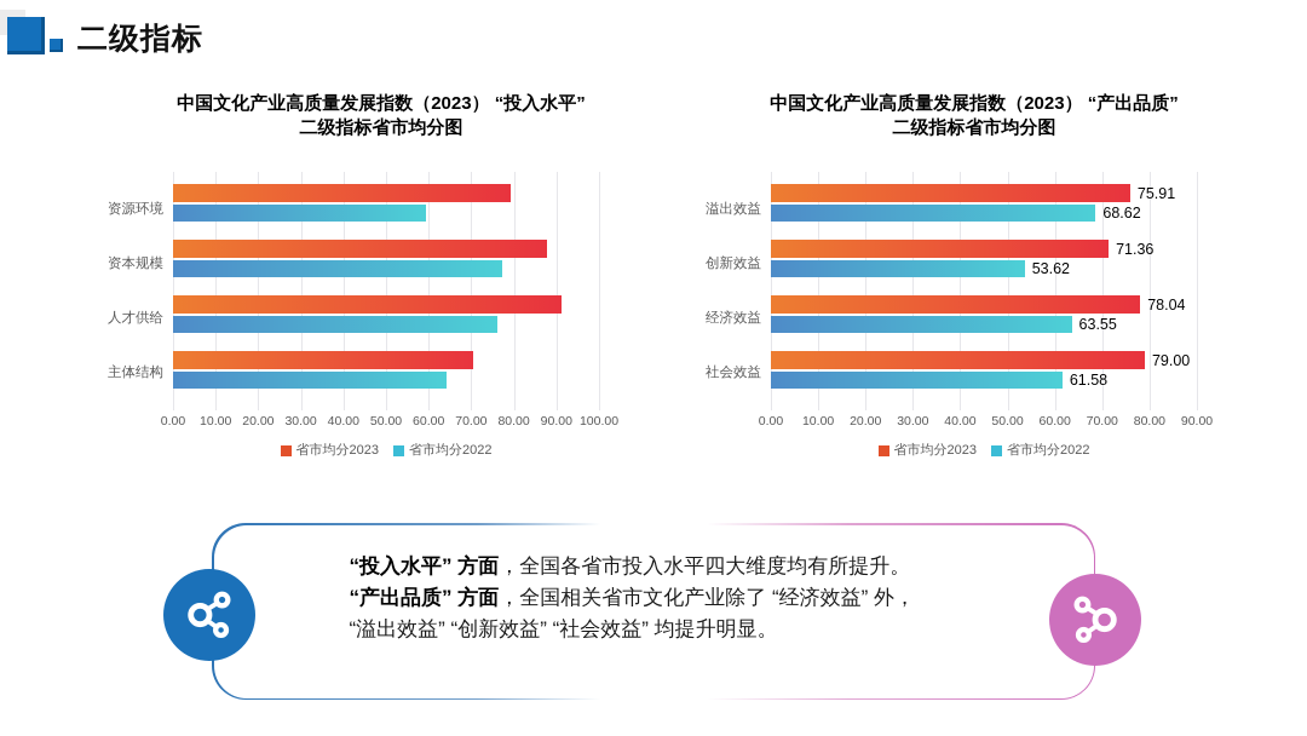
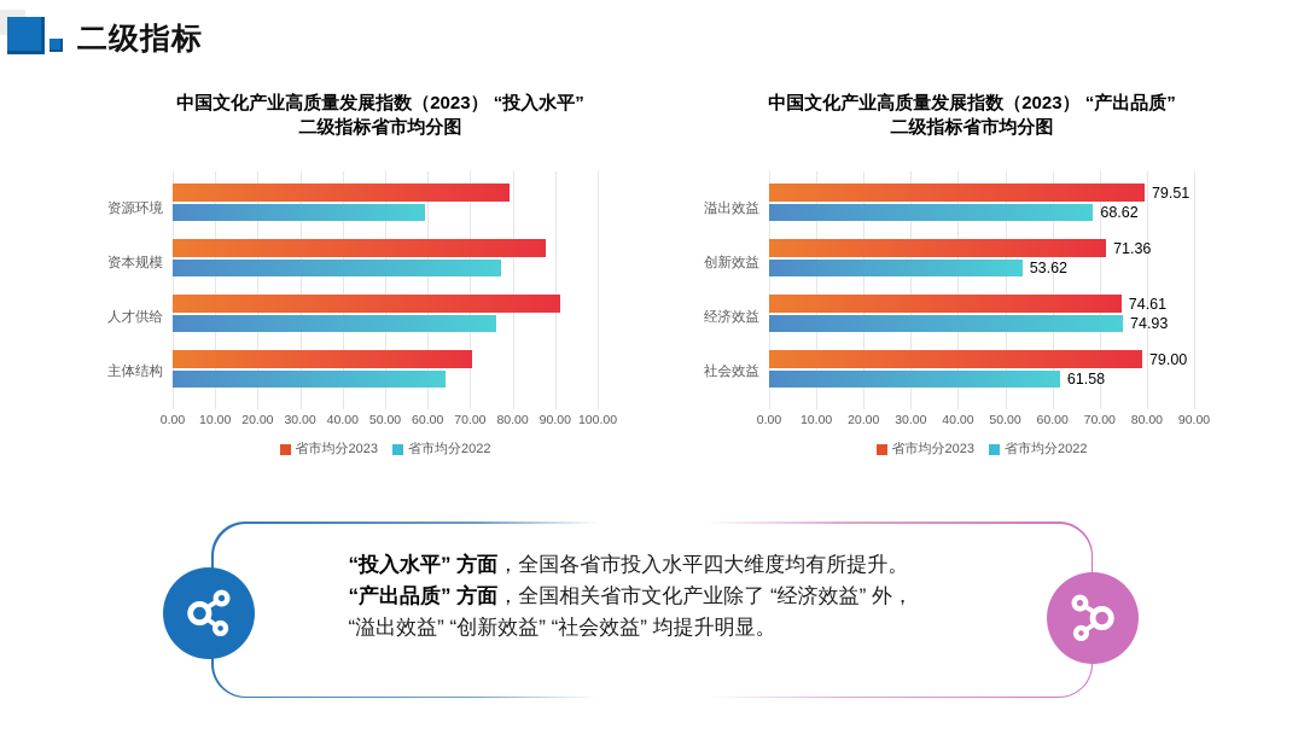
中国文化产业高质量发展指数（2023）“产出品质”二级指标省市均分图/省市均分2023/溢出效益: 75.91 -> 79.51
中国文化产业高质量发展指数（2023）“产出品质”二级指标省市均分图/省市均分2023/经济效益: 78.04 -> 74.61
中国文化产业高质量发展指数（2023）“产出品质”二级指标省市均分图/省市均分2022/经济效益: 63.55 -> 74.93
